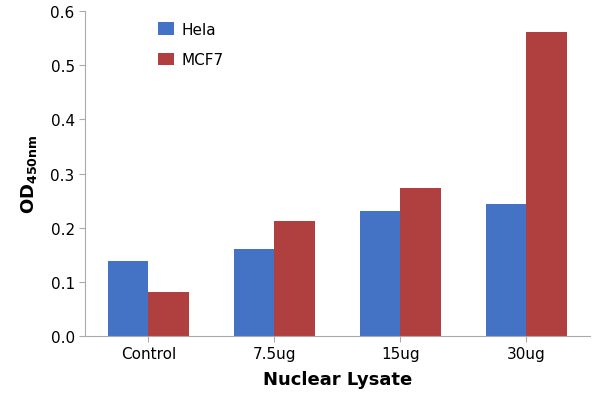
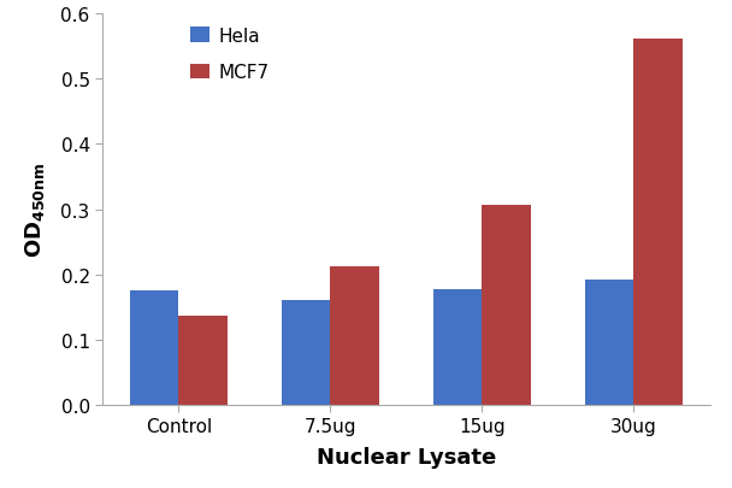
Hela/Control: 0.138 -> 0.175
MCF7/Control: 0.082 -> 0.137
Hela/15ug: 0.230 -> 0.178
MCF7/15ug: 0.274 -> 0.307
Hela/30ug: 0.244 -> 0.193
